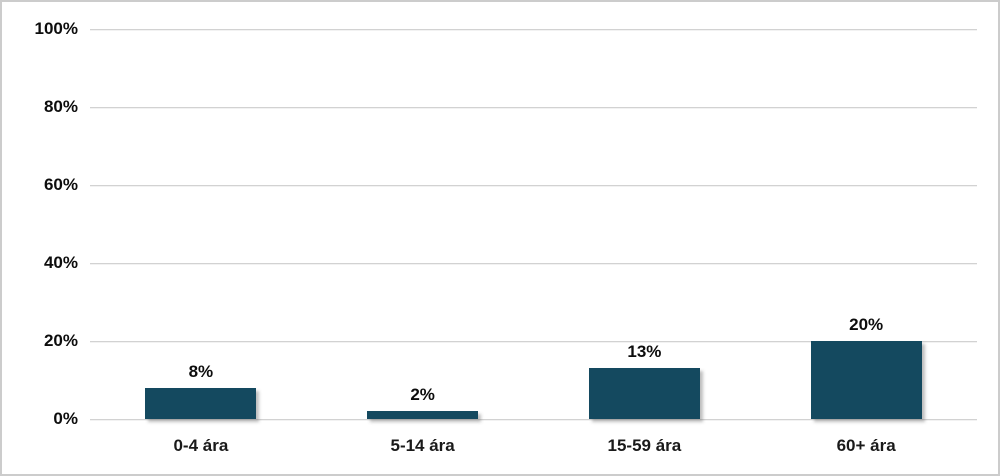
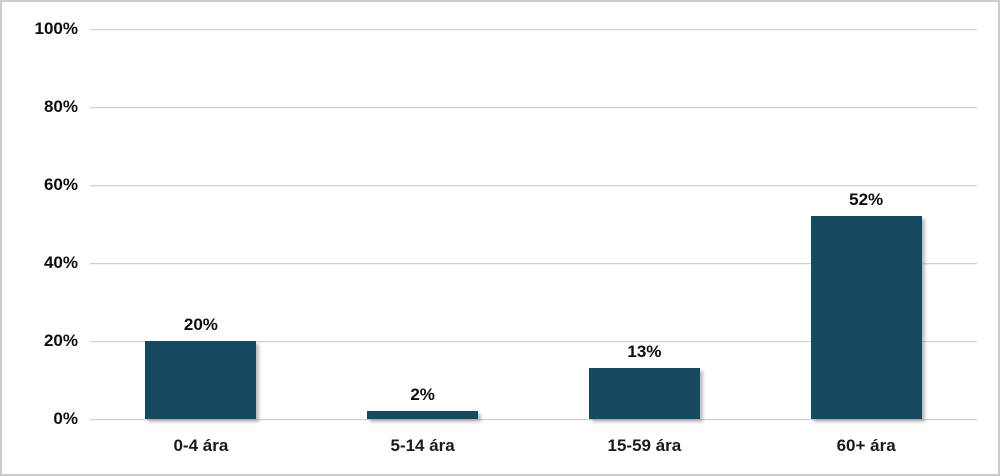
0-4 ára: 8% -> 20%
60+ ára: 20% -> 52%
